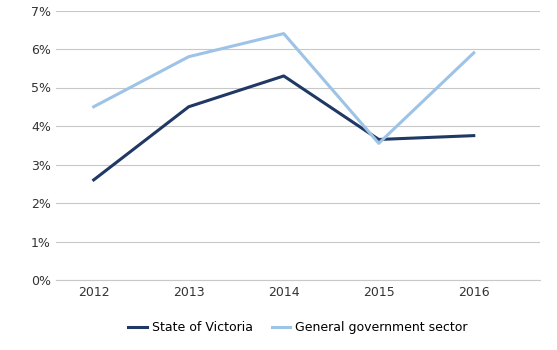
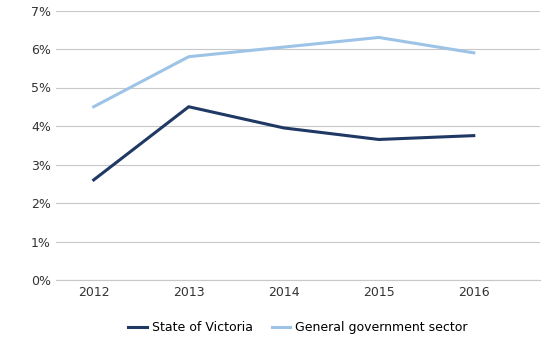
State of Victoria/2014: 5.30% -> 3.95%
General government sector/2014: 6.40% -> 6.05%
General government sector/2015: 3.55% -> 6.30%
